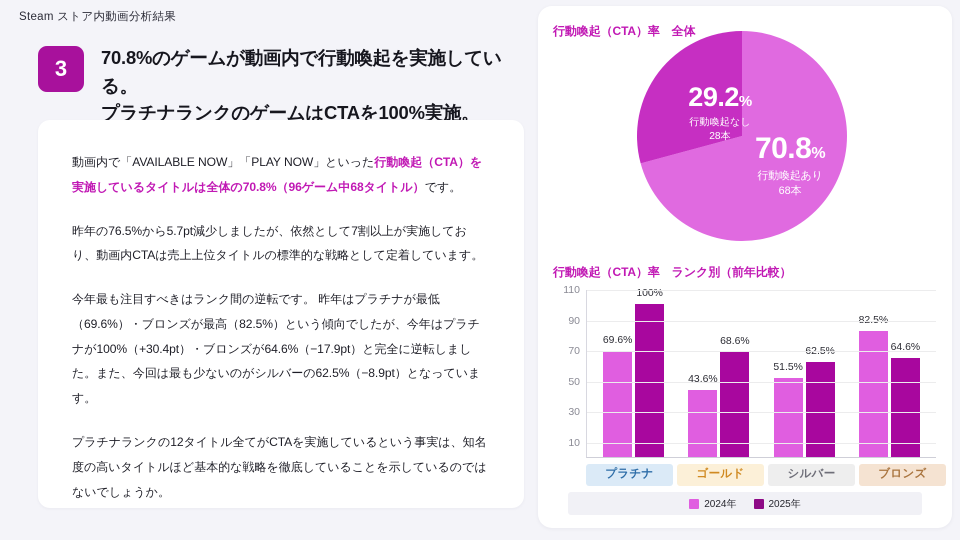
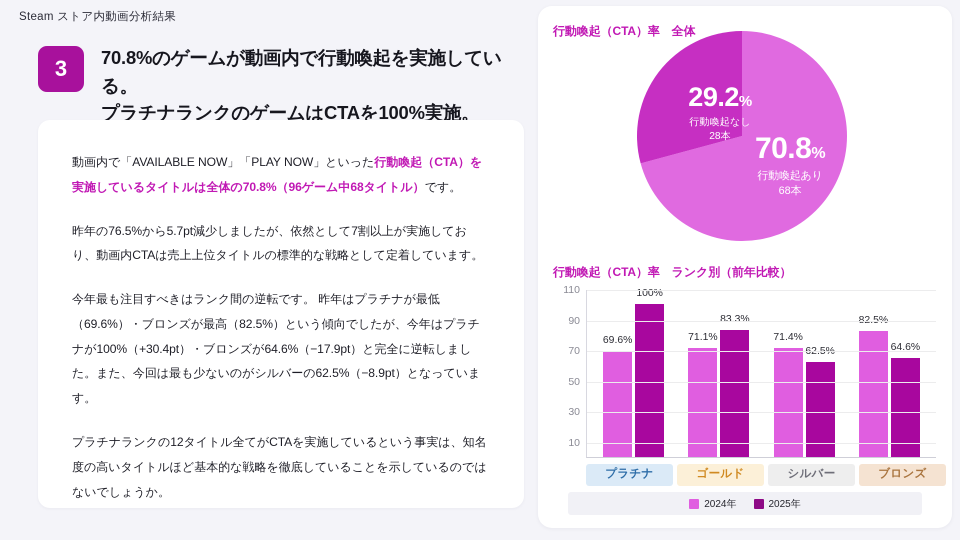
行動喚起（CTA）率 ランク別（前年比較）/2024年/ゴールド: 43.6% -> 71.1%
行動喚起（CTA）率 ランク別（前年比較）/2025年/ゴールド: 68.6% -> 83.3%
行動喚起（CTA）率 ランク別（前年比較）/2024年/シルバー: 51.5% -> 71.4%
